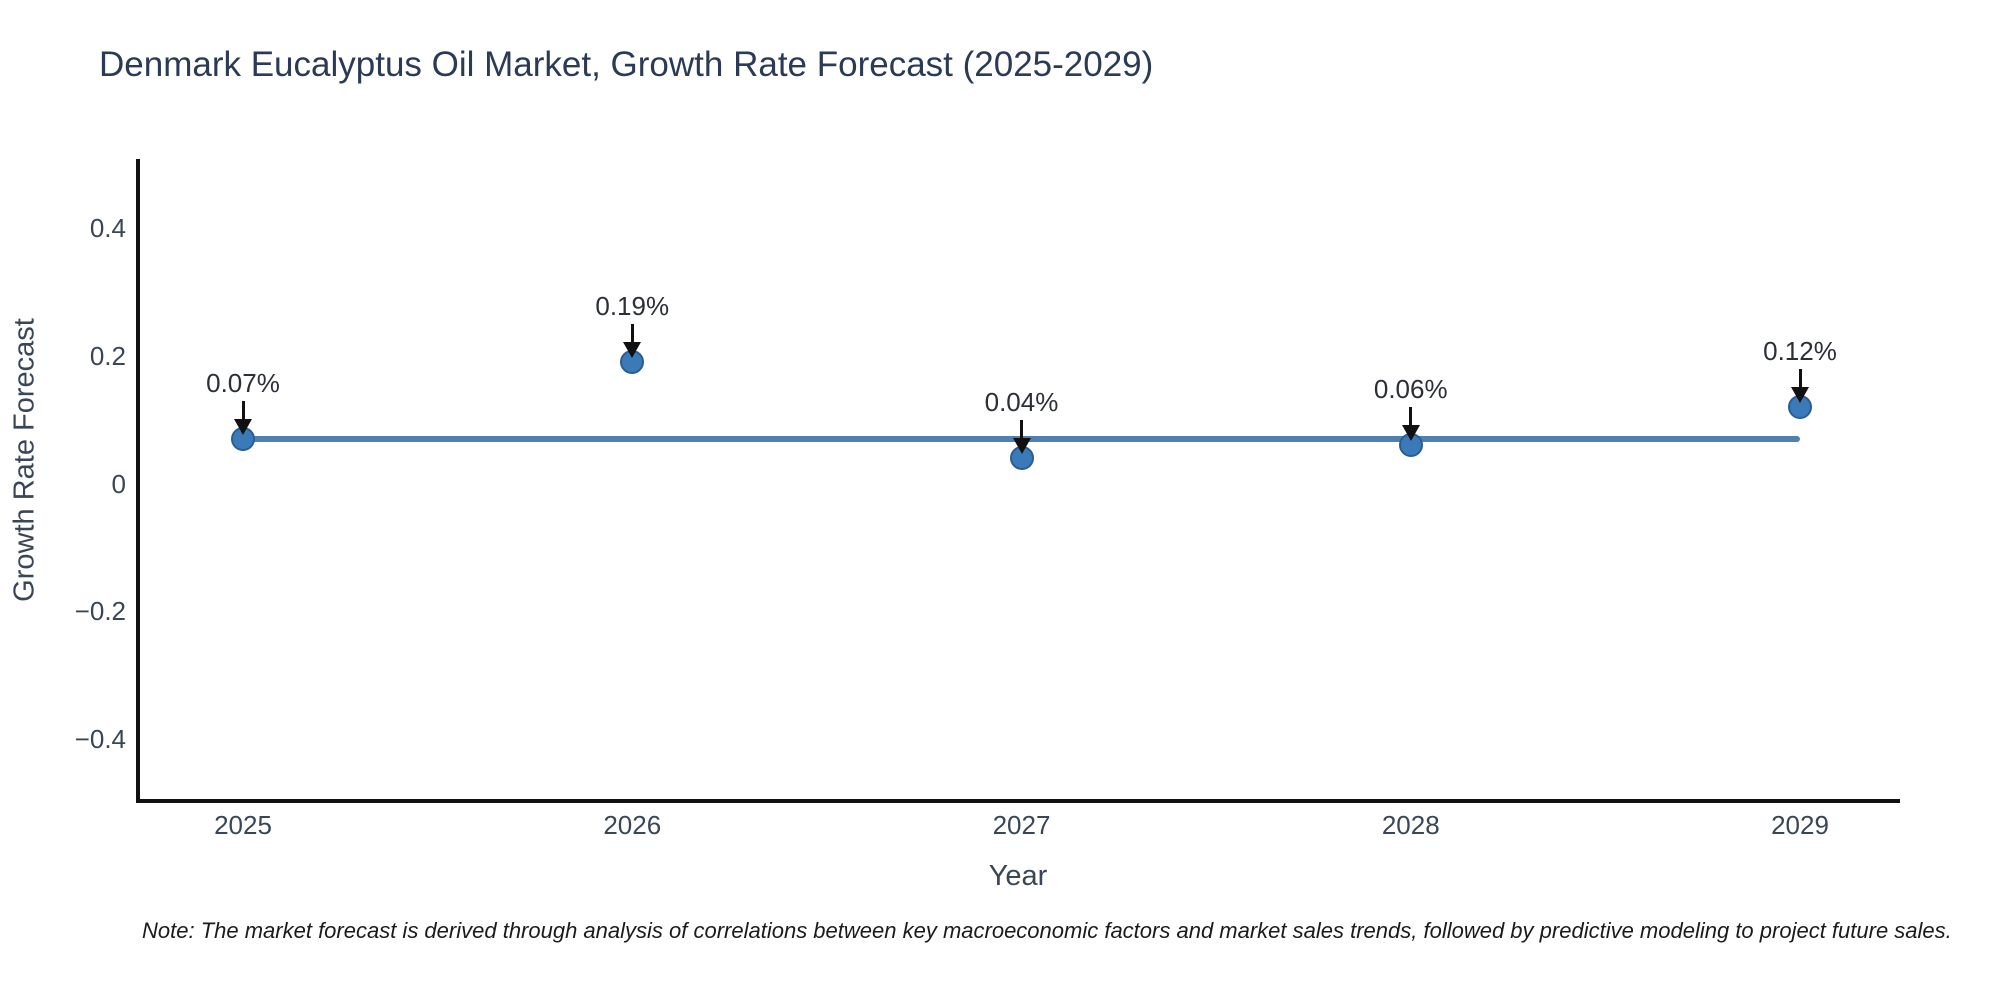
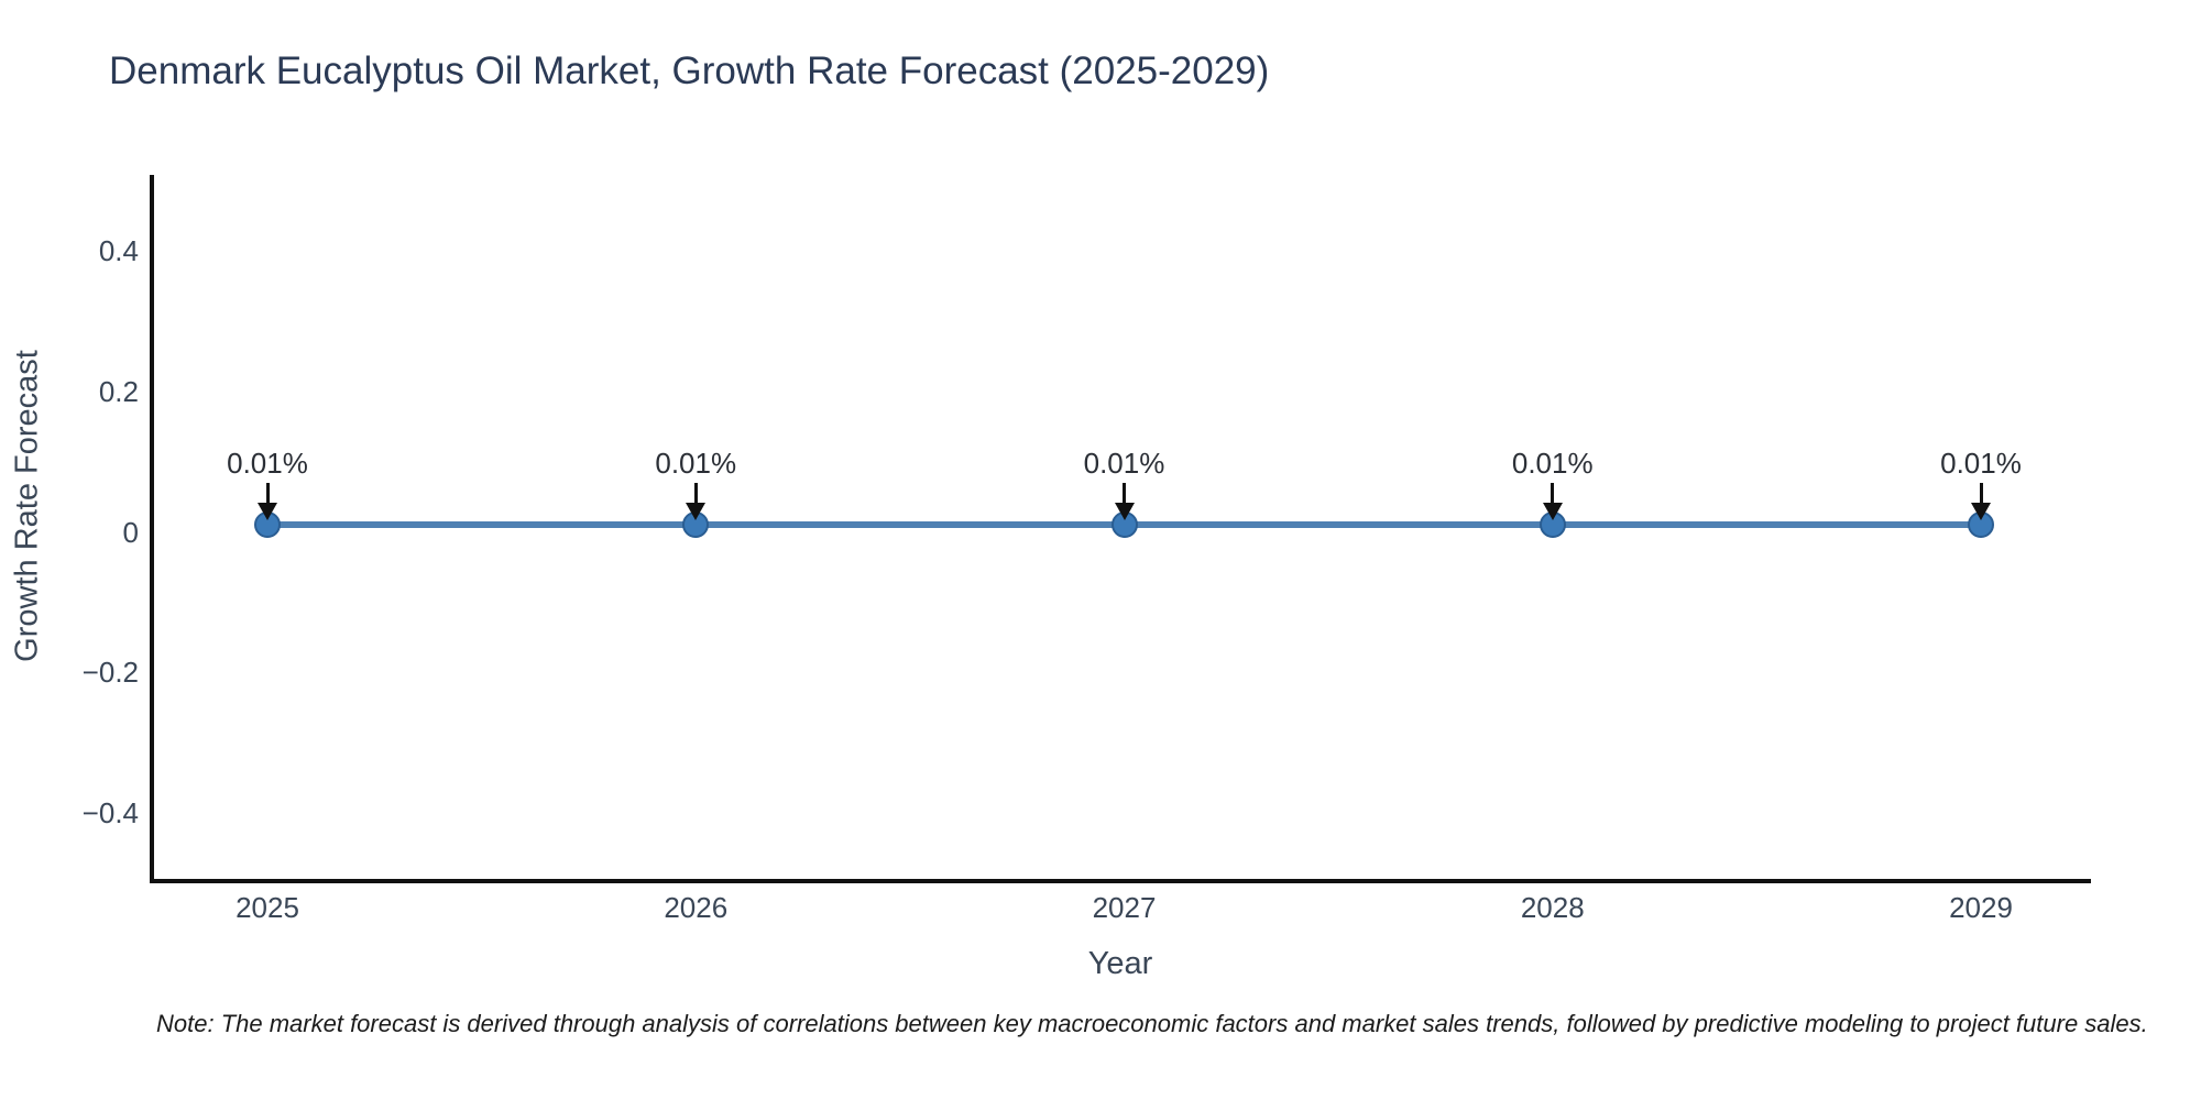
2025: 0.07% -> 0.01%
2026: 0.19% -> 0.01%
2027: 0.04% -> 0.01%
2028: 0.06% -> 0.01%
2029: 0.12% -> 0.01%
